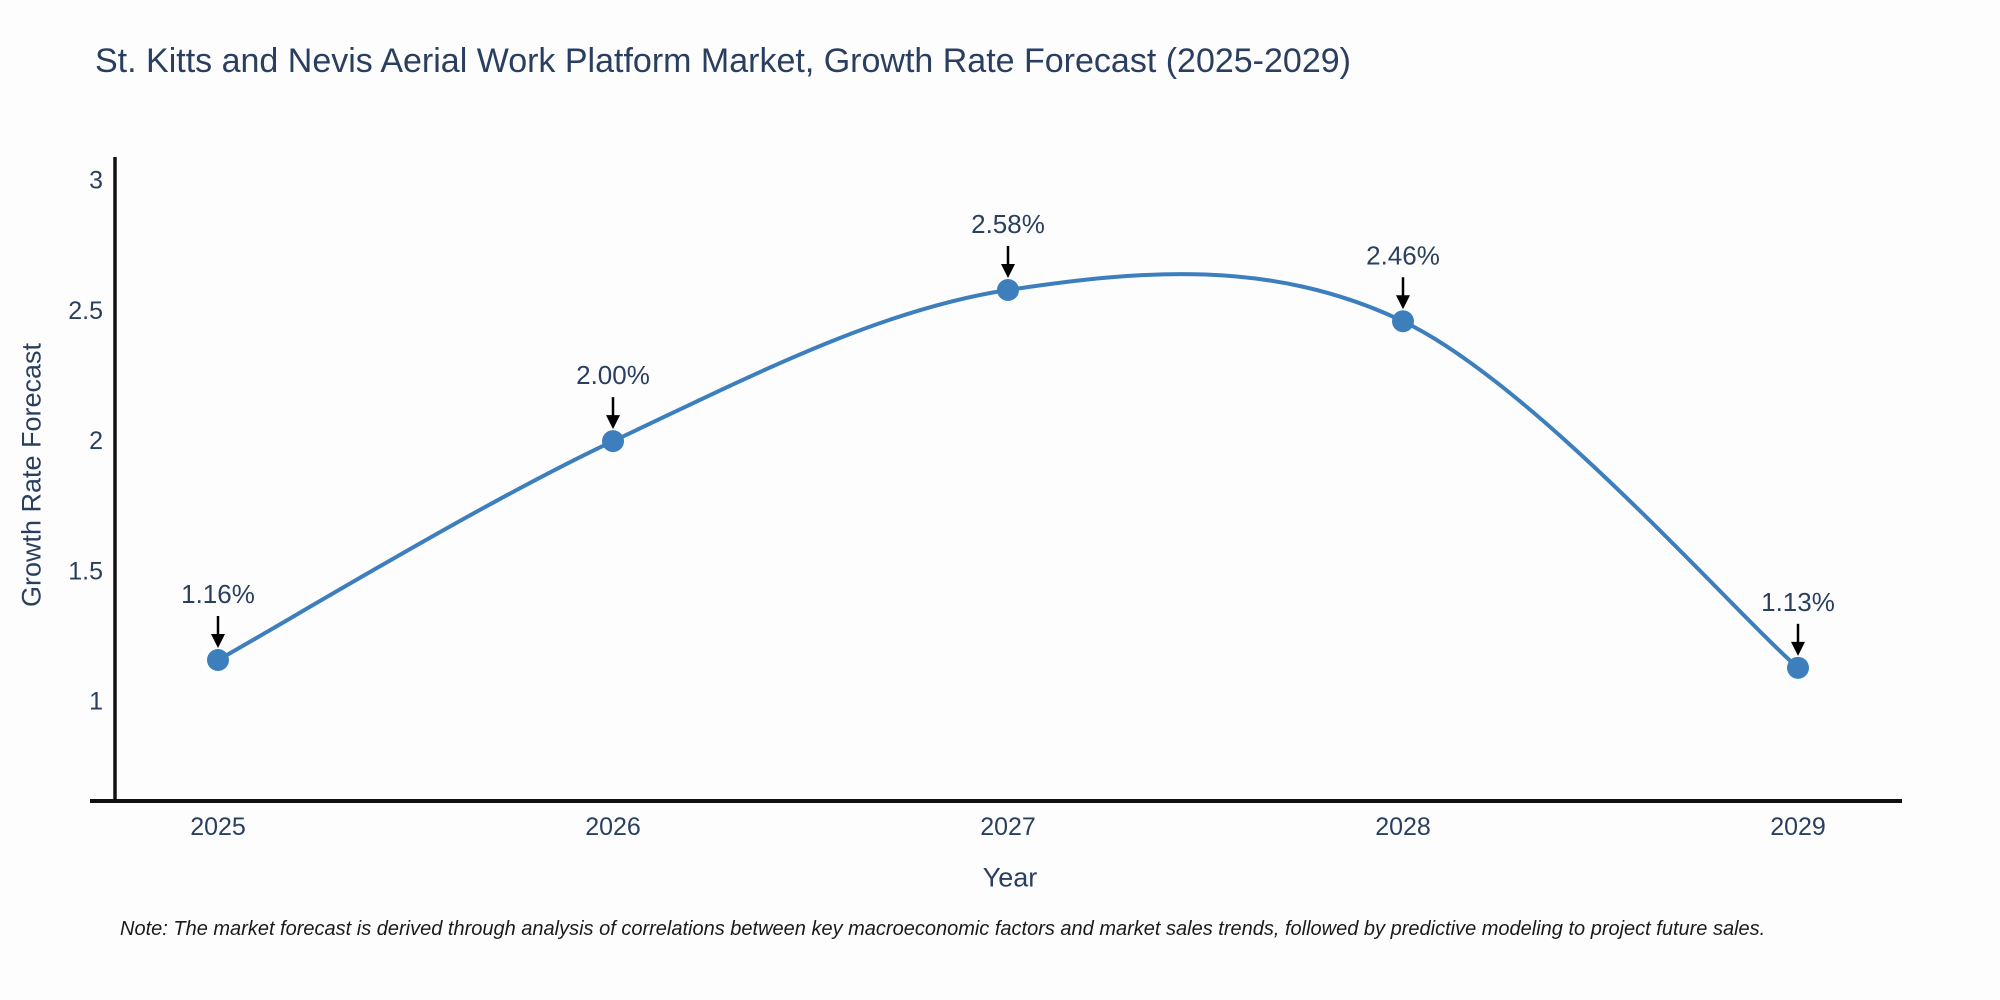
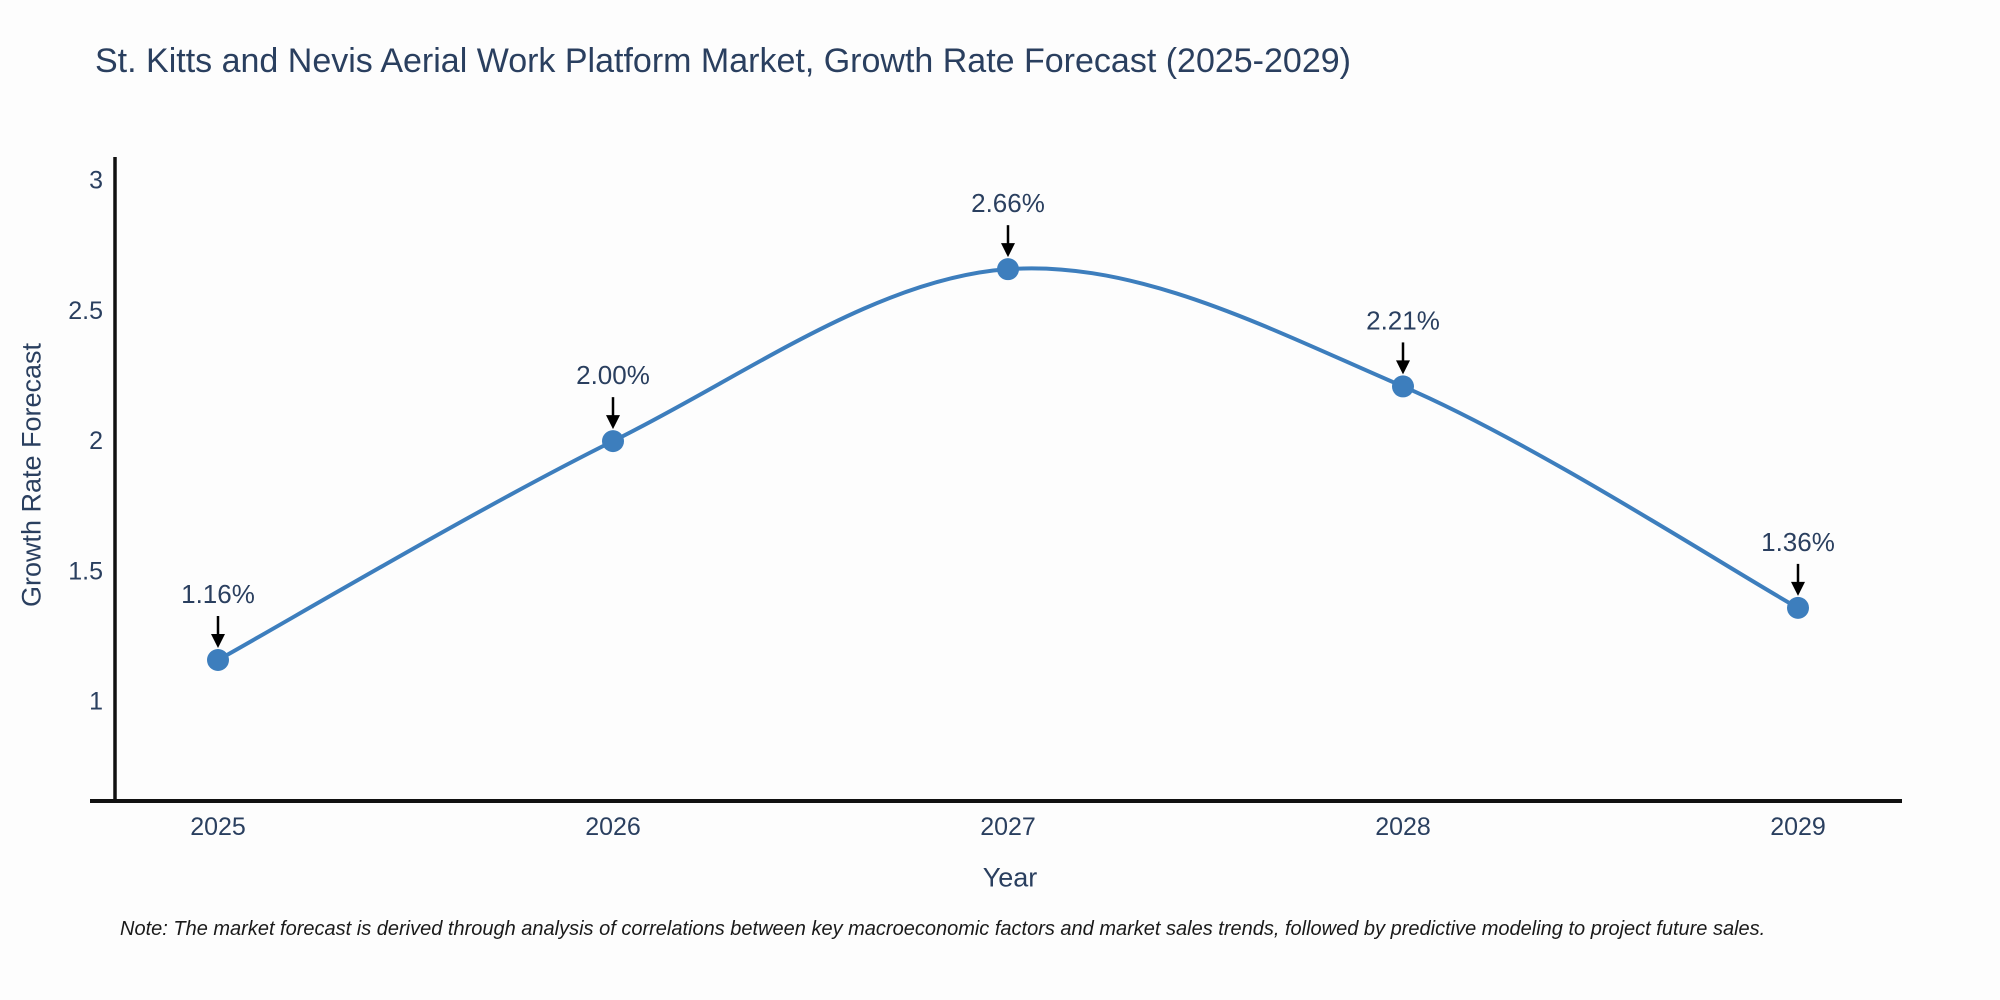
2027: 2.58% -> 2.66%
2028: 2.46% -> 2.21%
2029: 1.13% -> 1.36%
